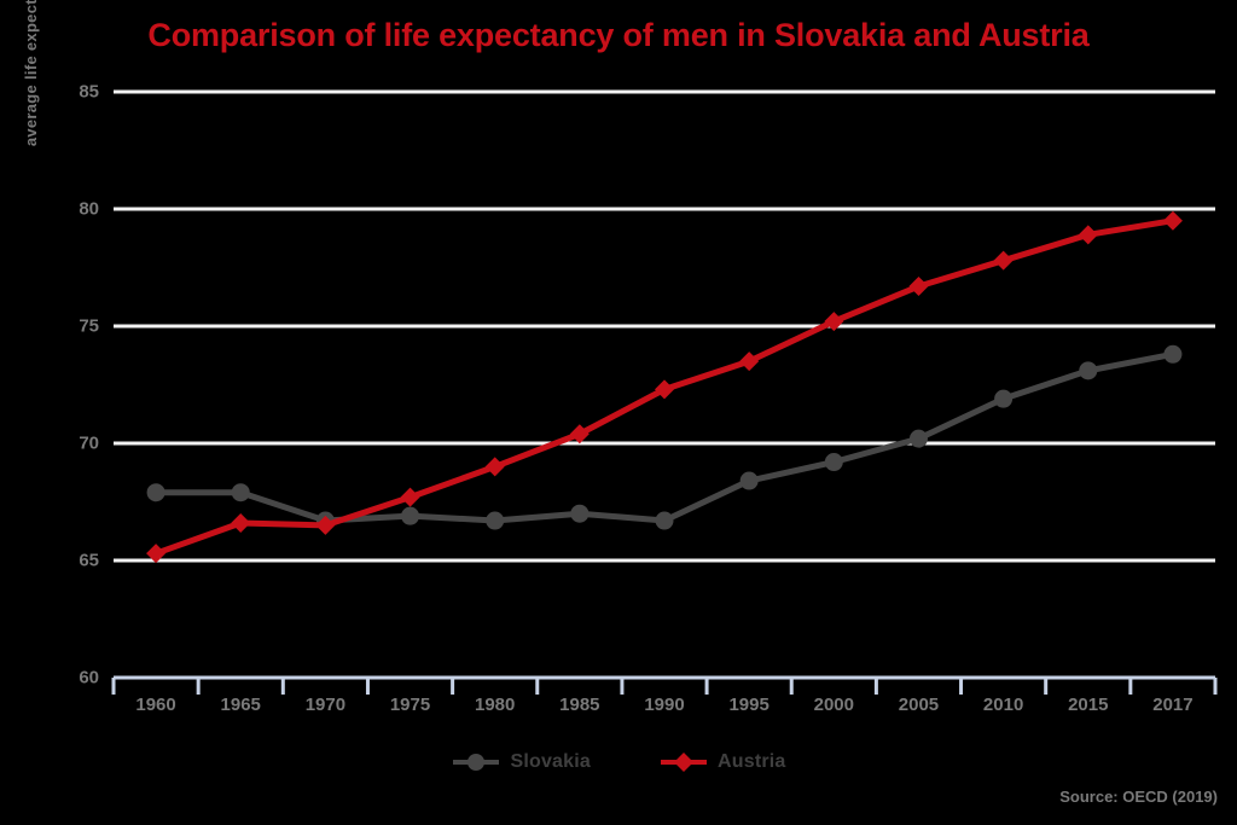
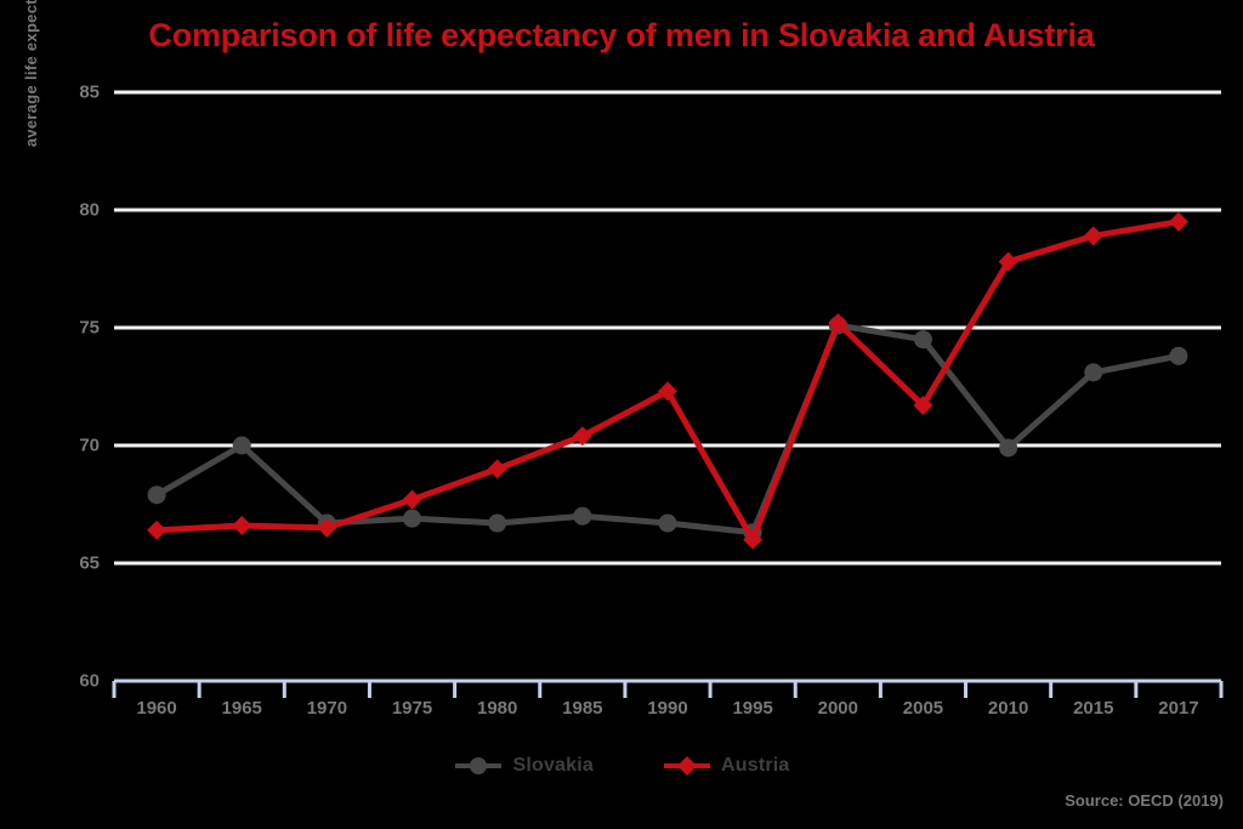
Austria/1960: 65.3 -> 66.4
Slovakia/1965: 67.9 -> 70.0
Slovakia/1995: 68.4 -> 66.3
Austria/1995: 73.5 -> 66.0
Slovakia/2000: 69.2 -> 75.1
Slovakia/2005: 70.2 -> 74.5
Austria/2005: 76.7 -> 71.7
Slovakia/2010: 71.9 -> 69.9
